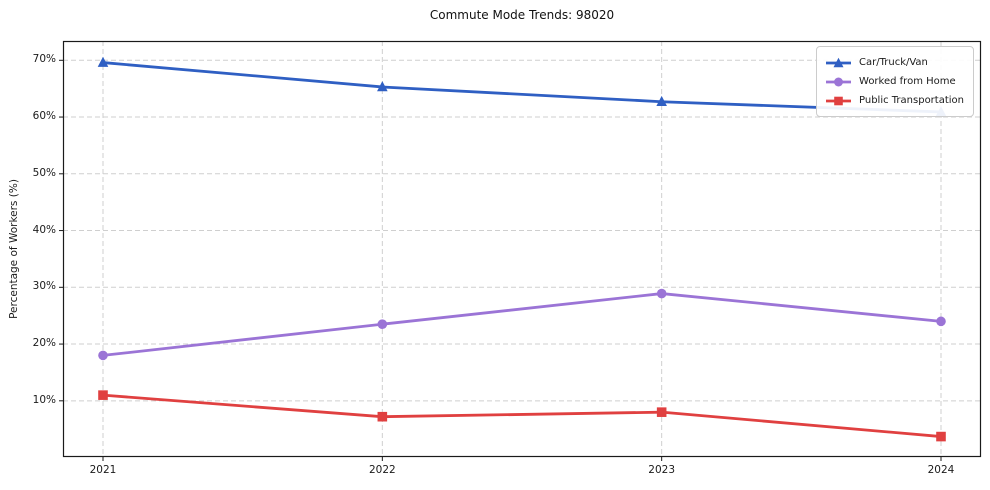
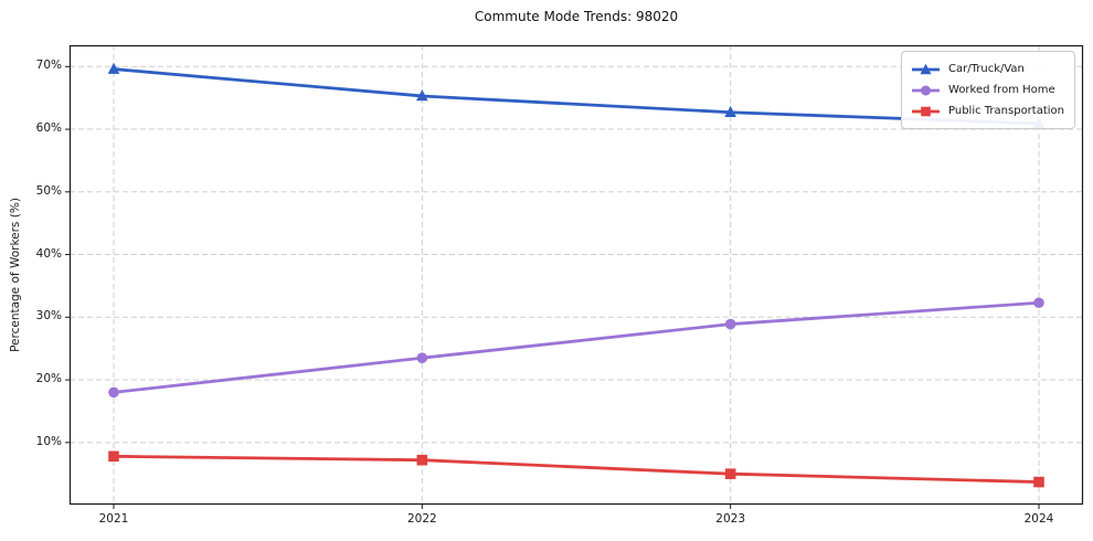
Public Transportation/2021: 11% -> 8%
Public Transportation/2023: 8% -> 5%
Worked from Home/2024: 24% -> 32%
